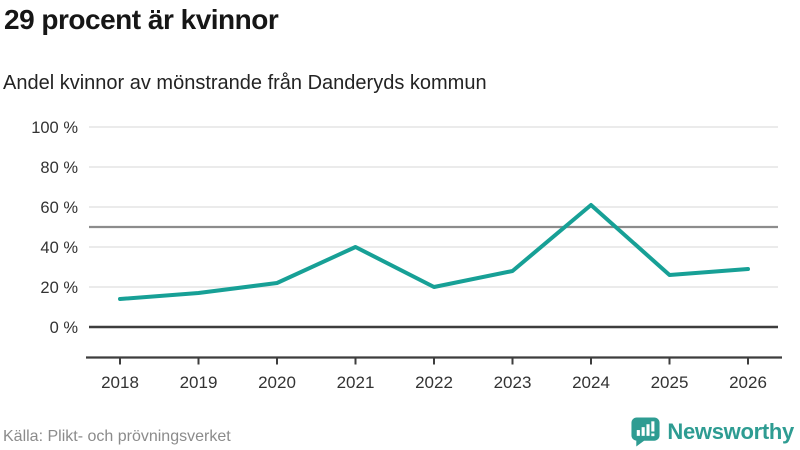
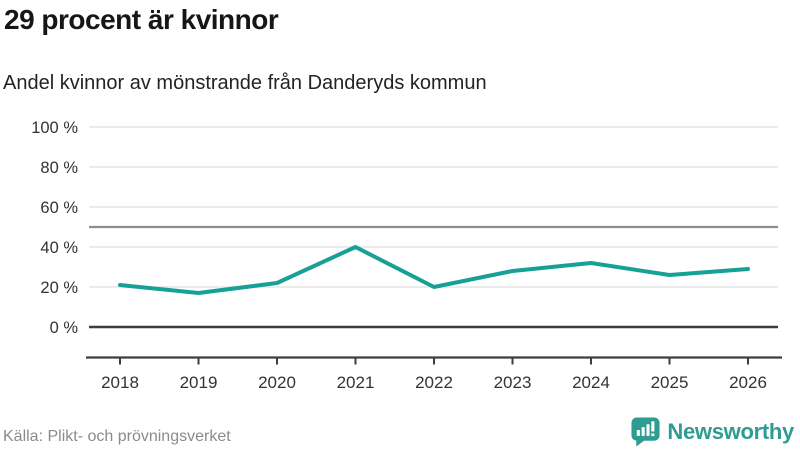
2018: 14% -> 21%
2024: 61% -> 32%
